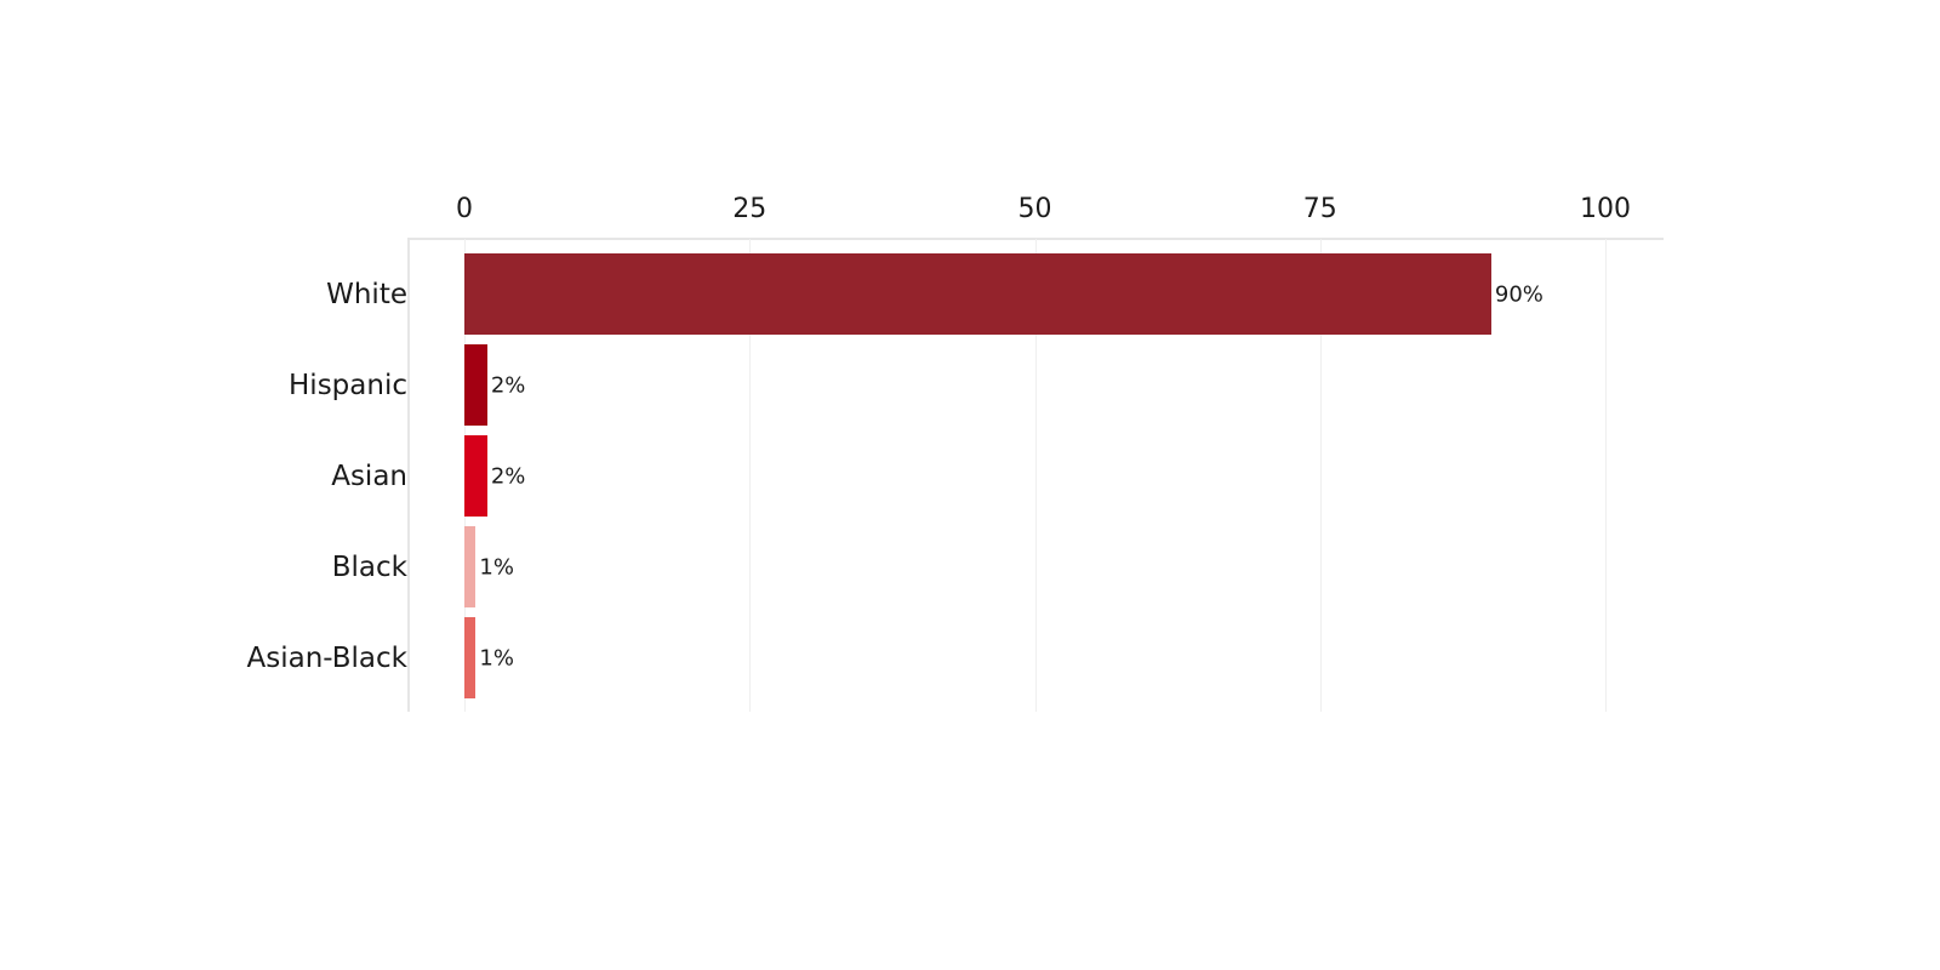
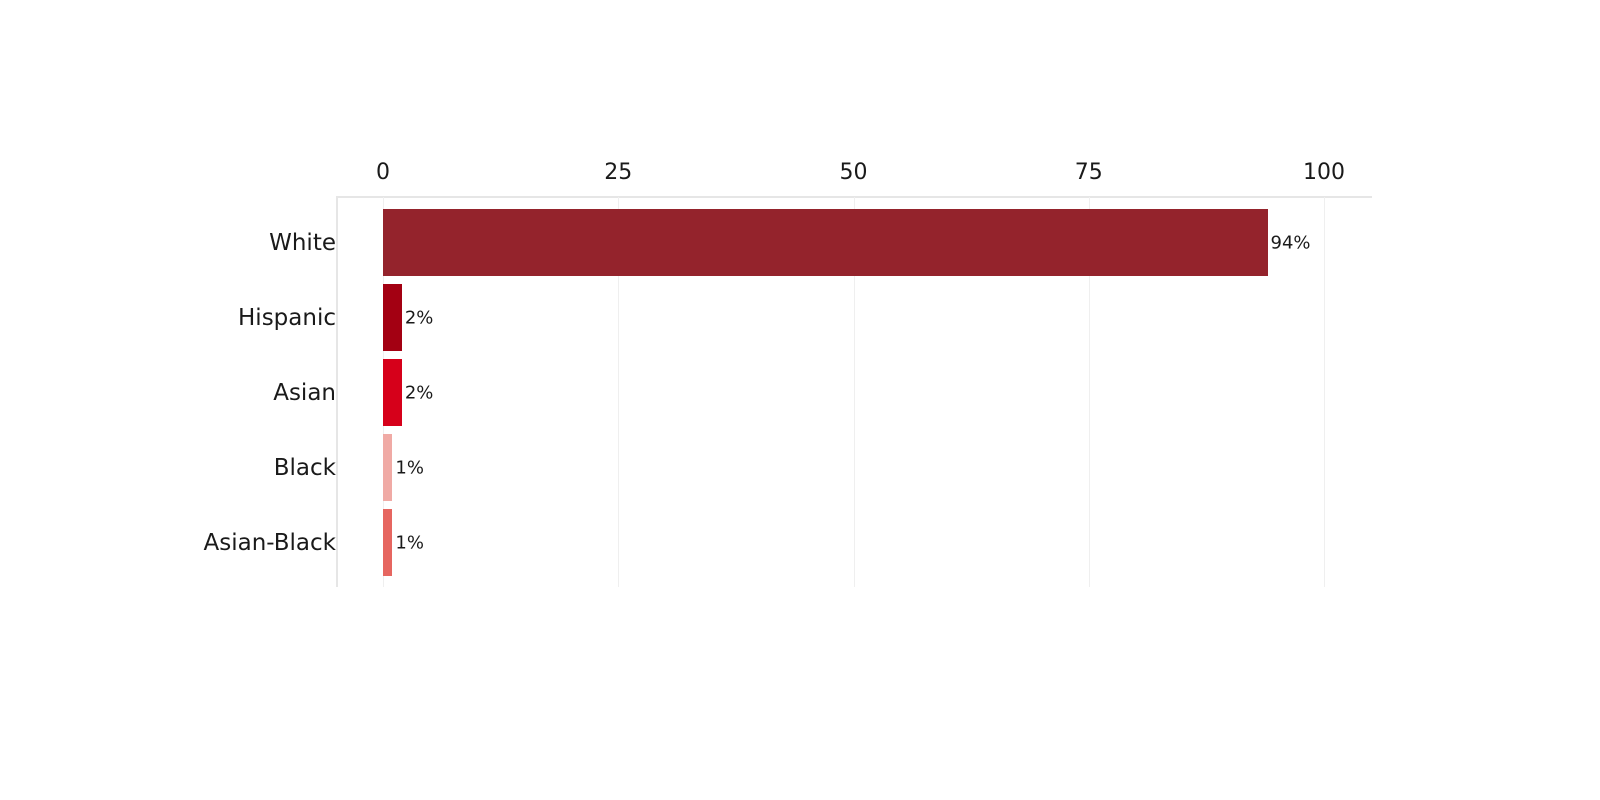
White: 90% -> 94%
